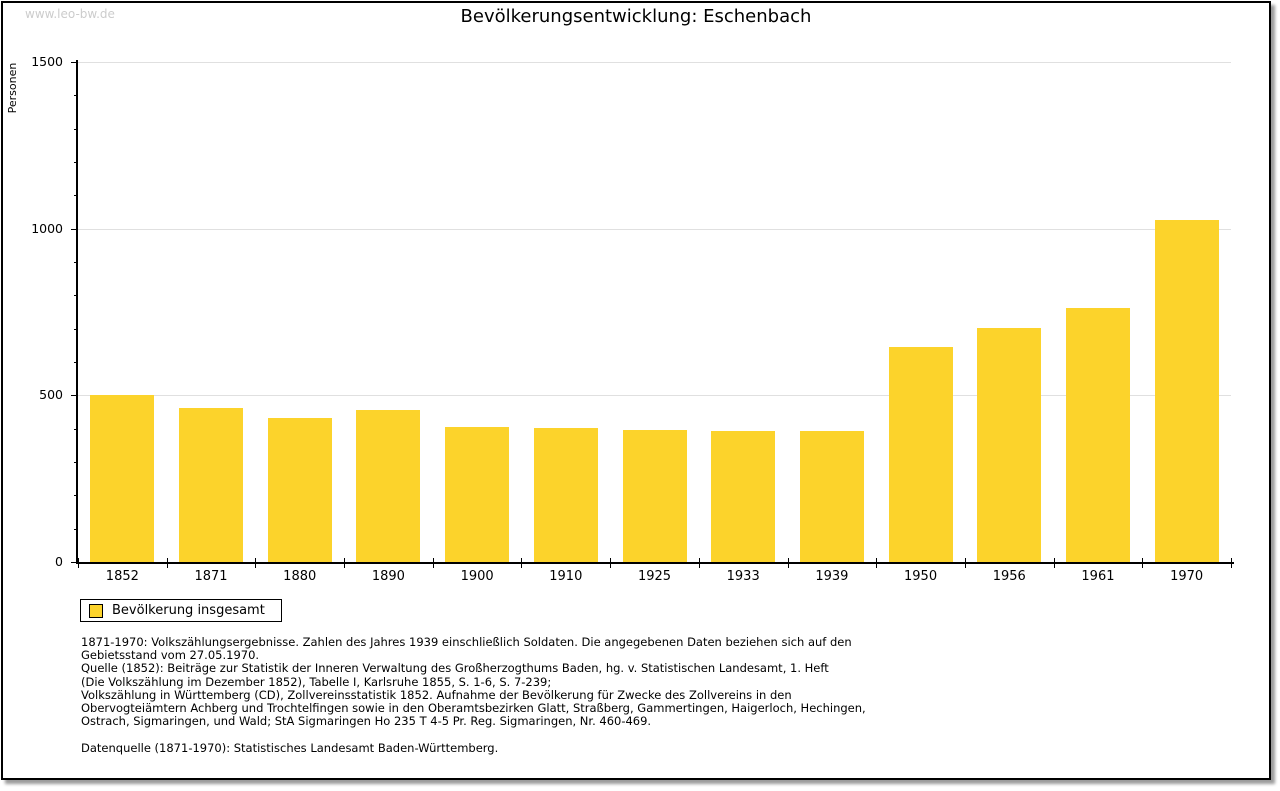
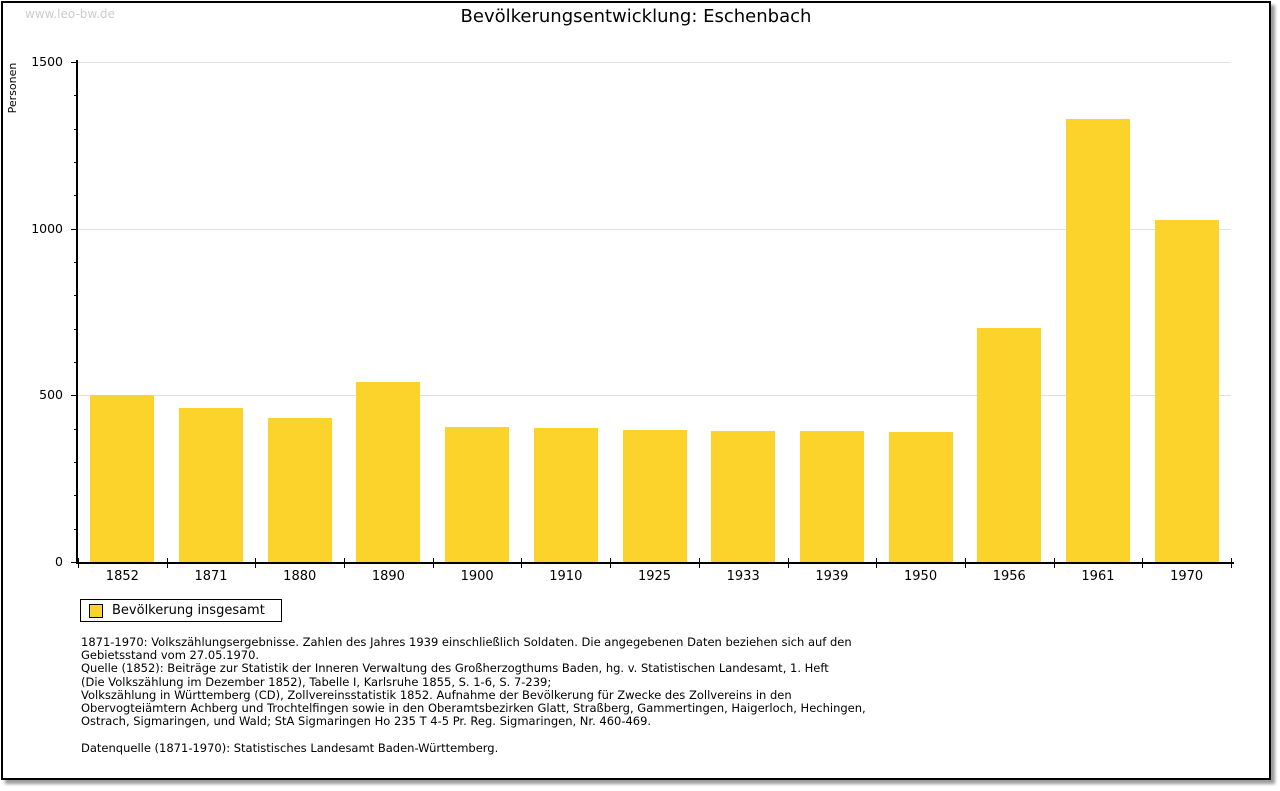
1890: 460 -> 540
1950: 640 -> 390
1961: 760 -> 1330
